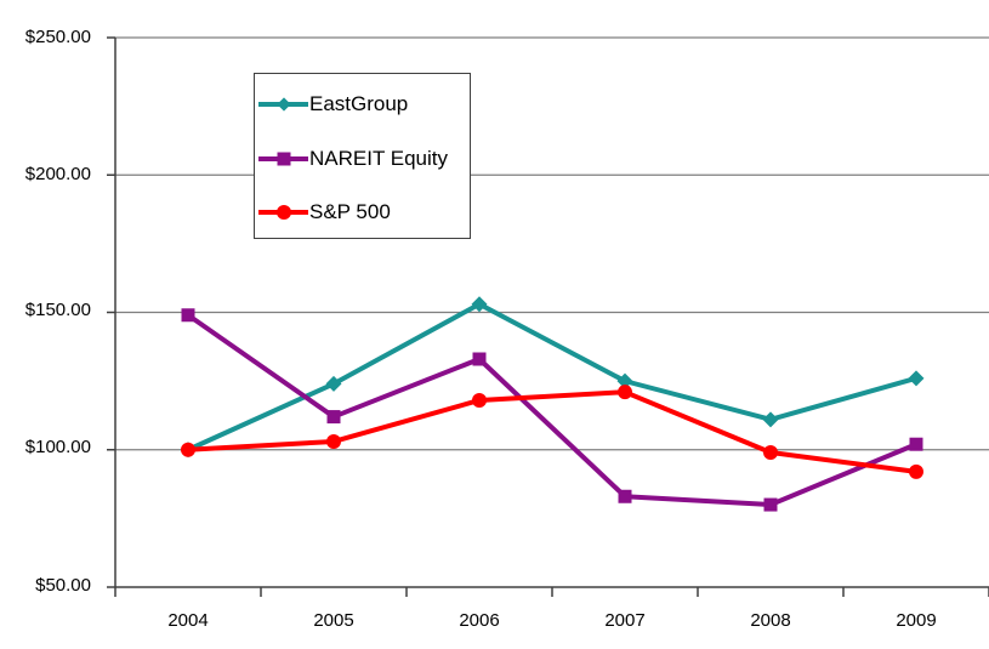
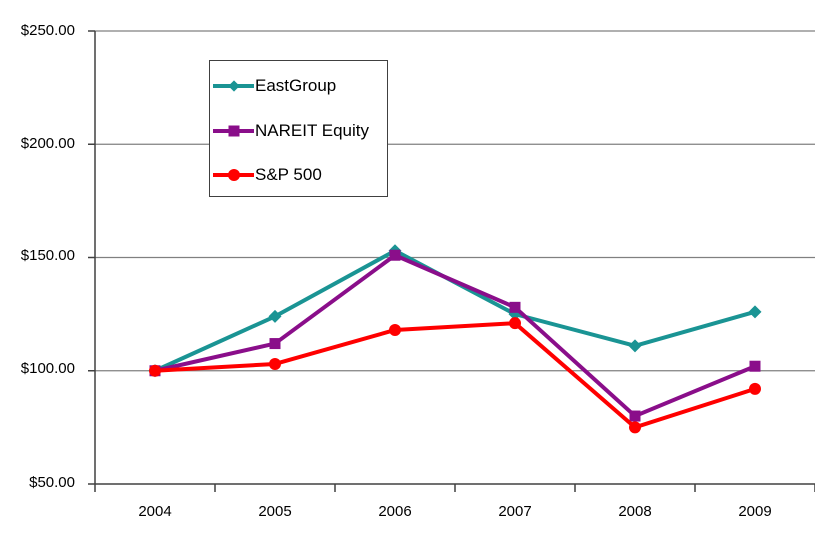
NAREIT Equity/2004: $149 -> $100
NAREIT Equity/2006: $133 -> $151
NAREIT Equity/2007: $83 -> $128
S&P 500/2008: $99 -> $75
